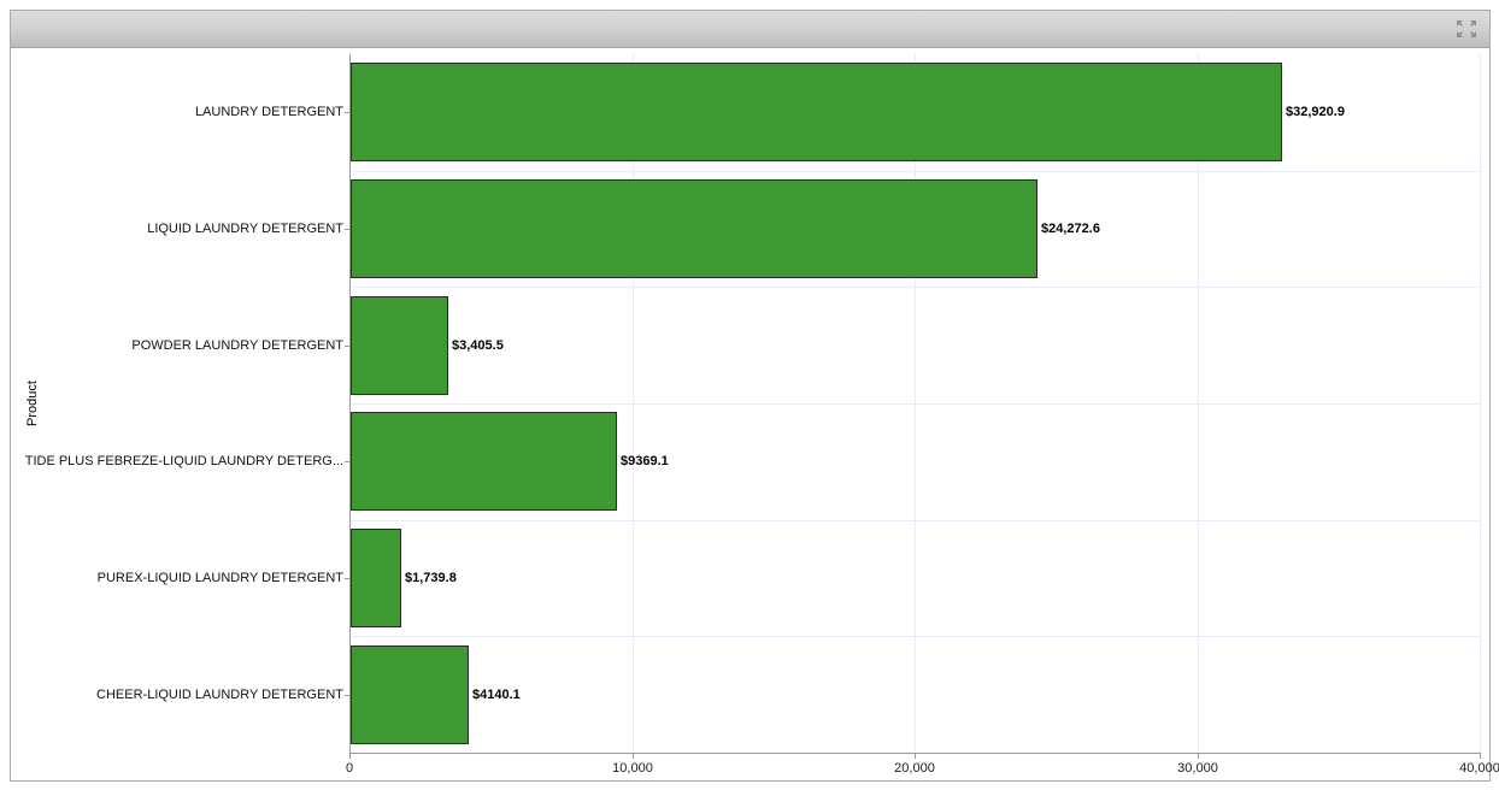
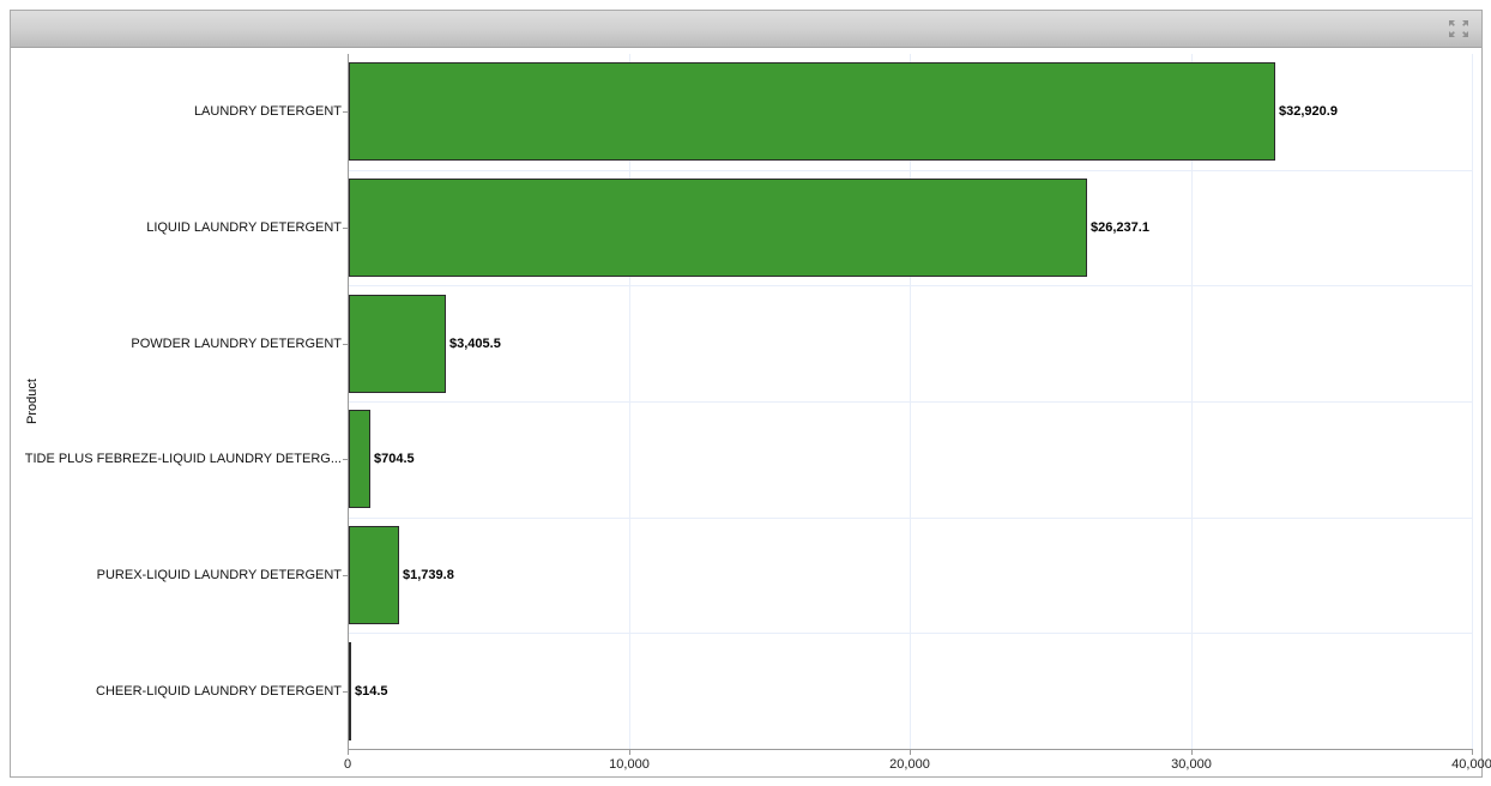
LIQUID LAUNDRY DETERGENT: $24,272.6 -> $26,237.1
TIDE PLUS FEBREZE-LIQUID LAUNDRY DETERG...: $9369.1 -> $704.5
CHEER-LIQUID LAUNDRY DETERGENT: $4140.1 -> $14.5
